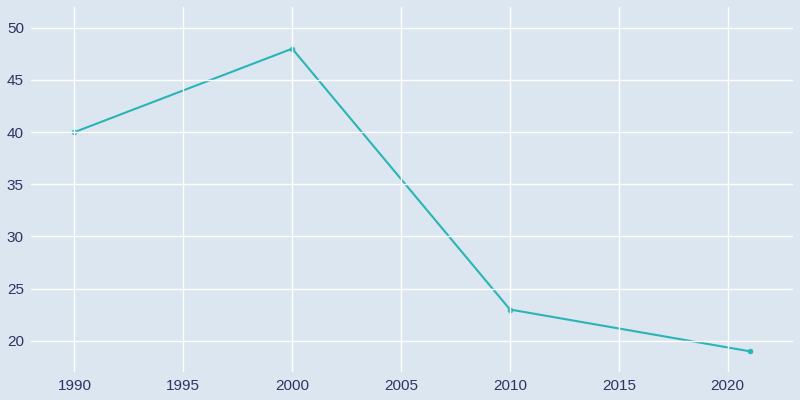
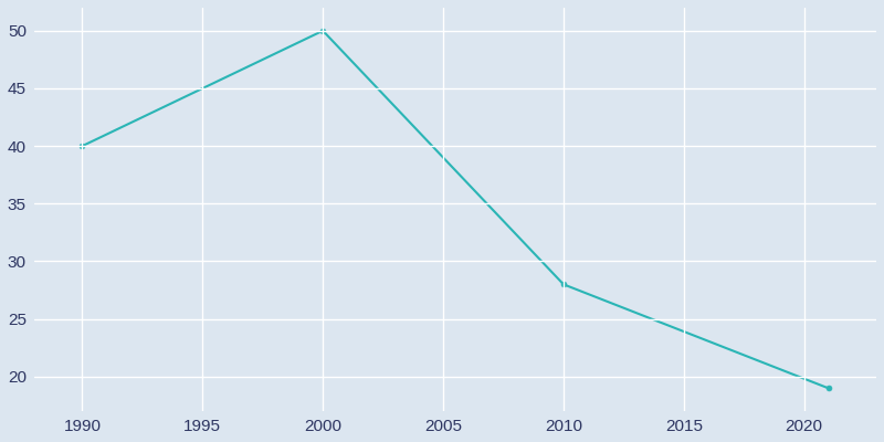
2000: 48 -> 50
2010: 23 -> 28
